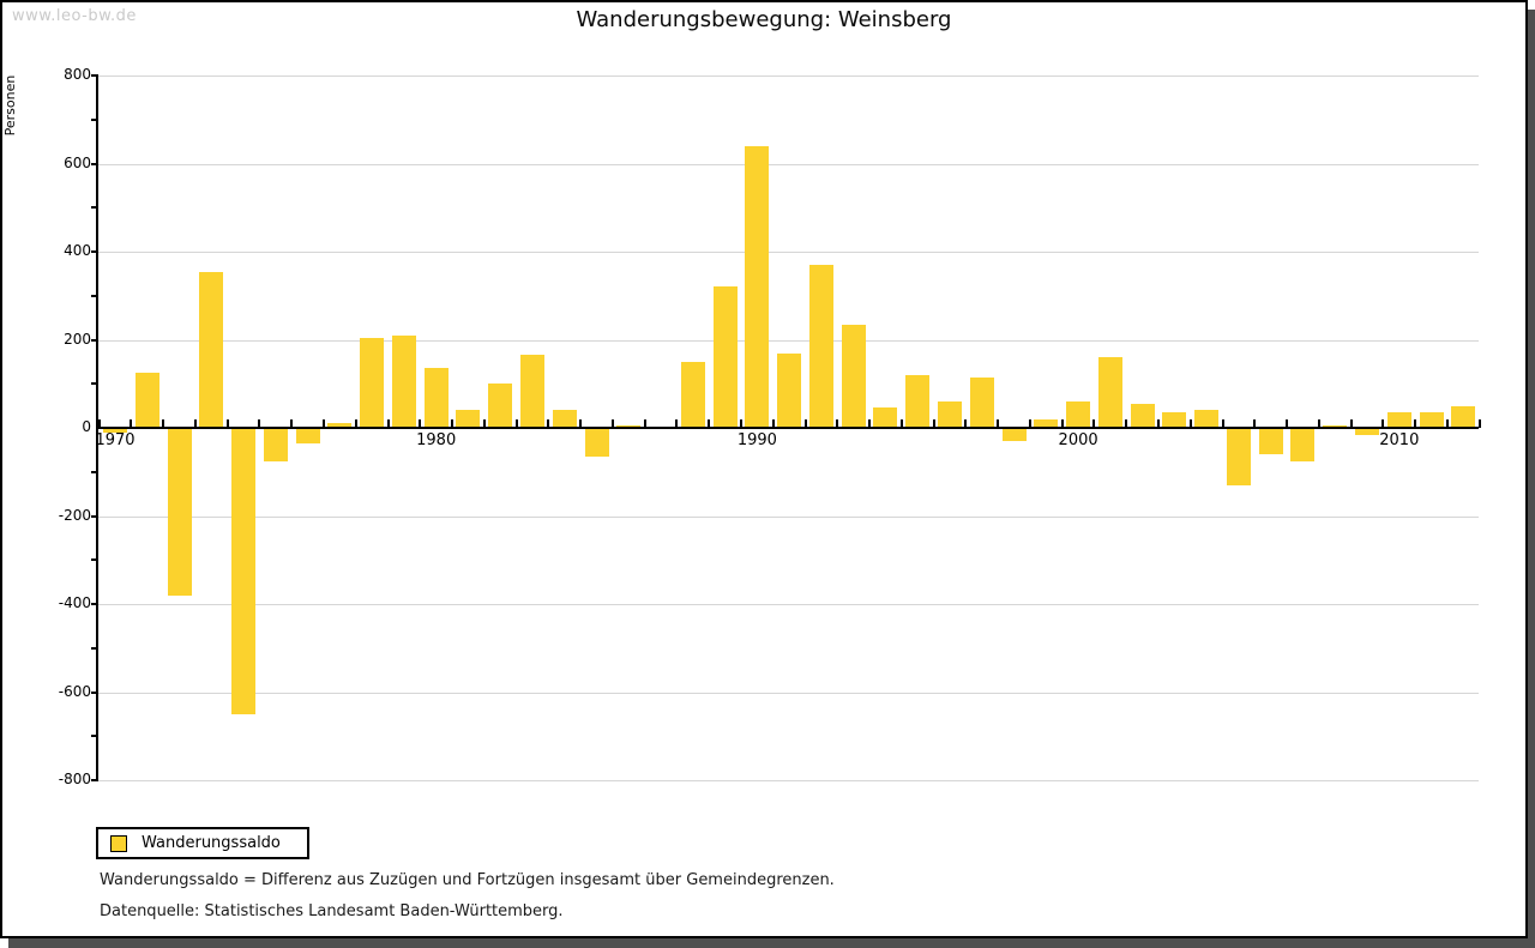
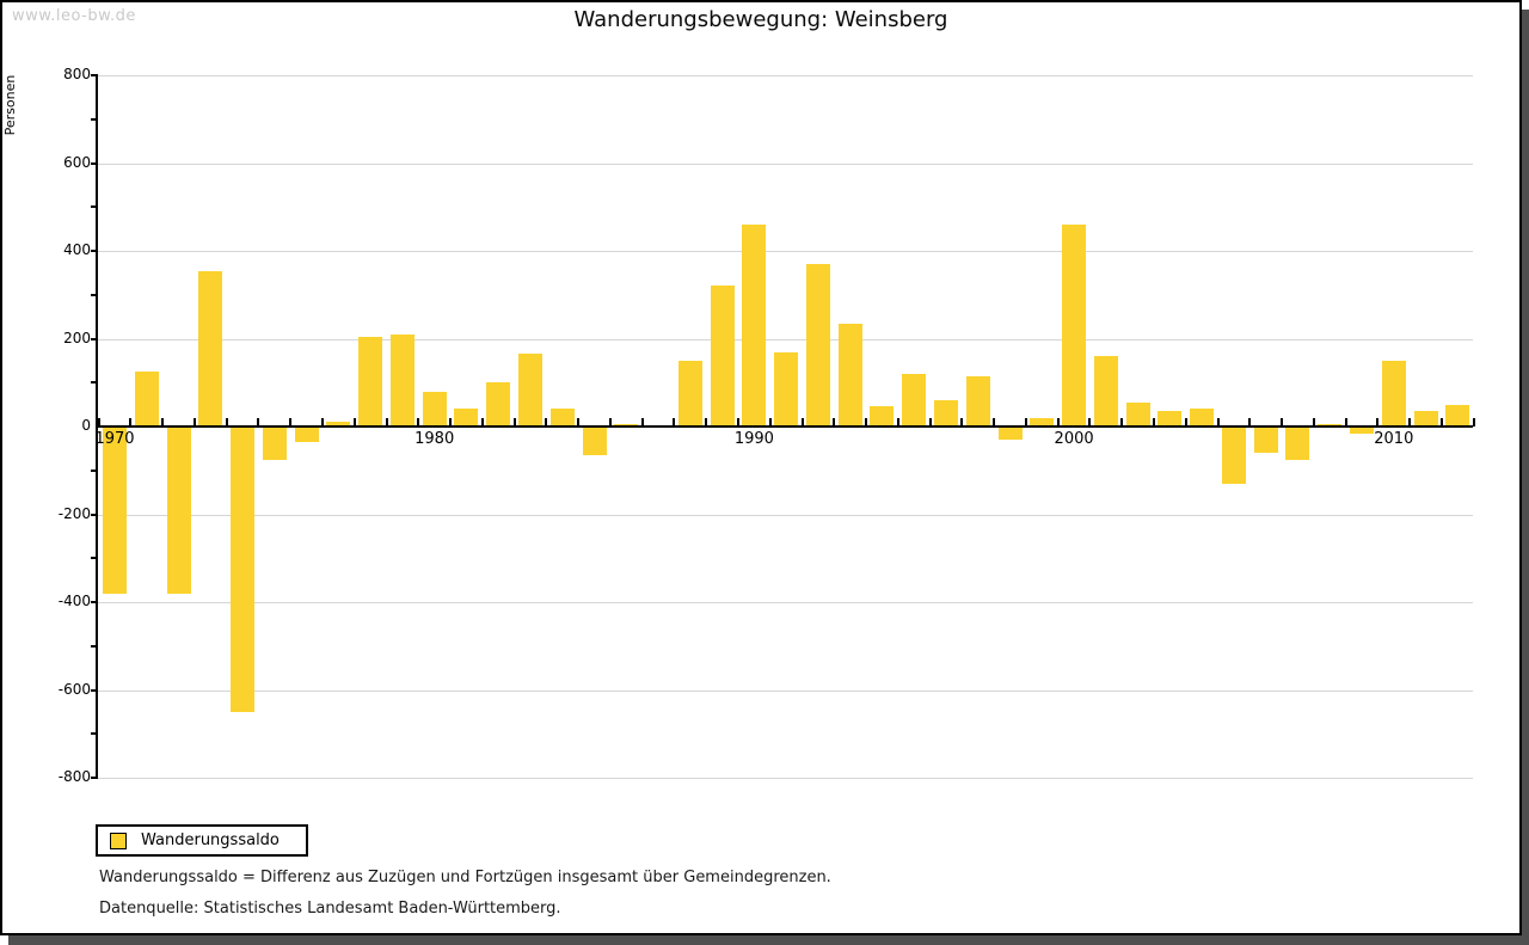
1970: -10 -> -380
1980: 140 -> 80
1990: 640 -> 460
2000: 60 -> 460
2010: 40 -> 150
